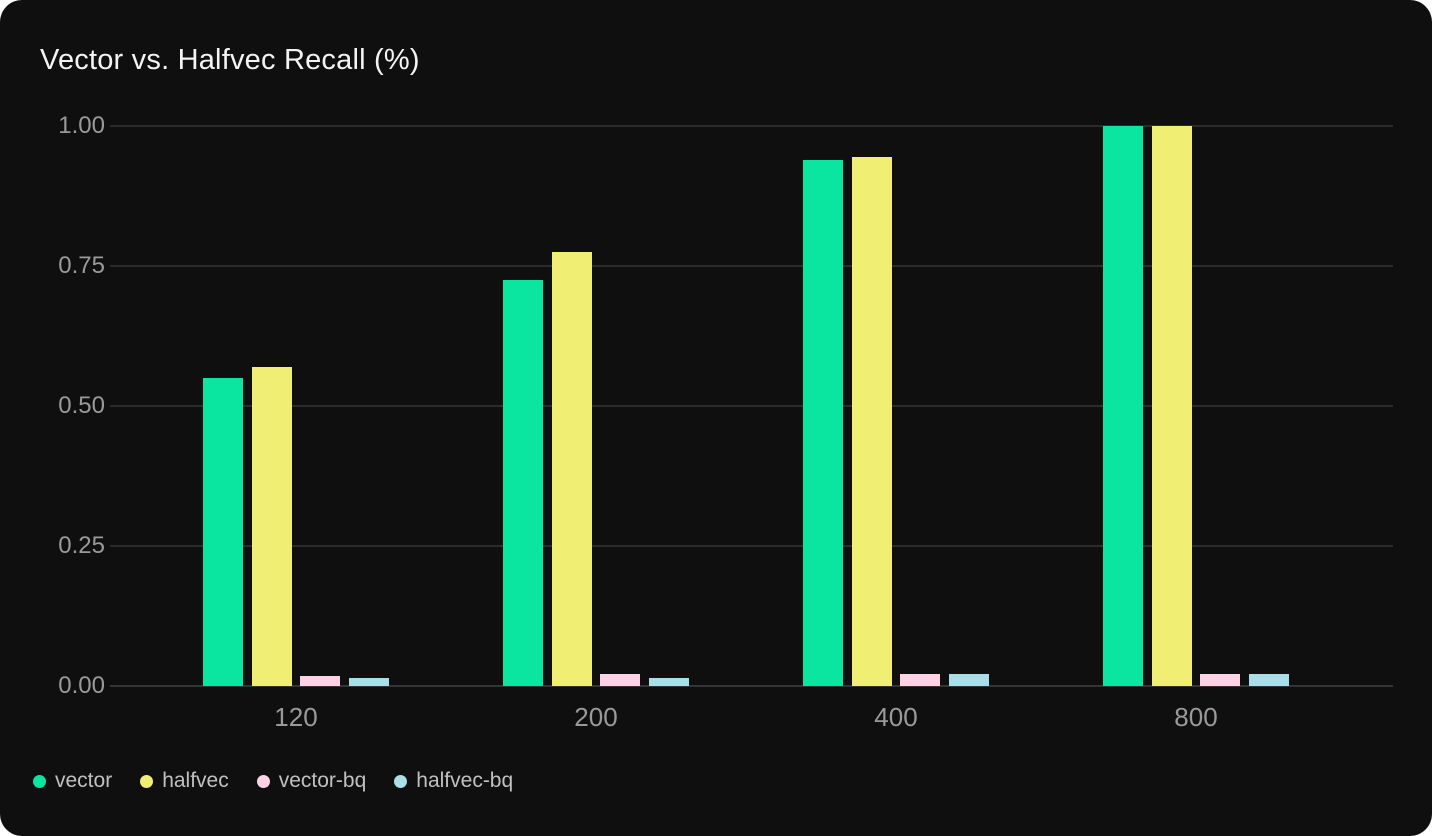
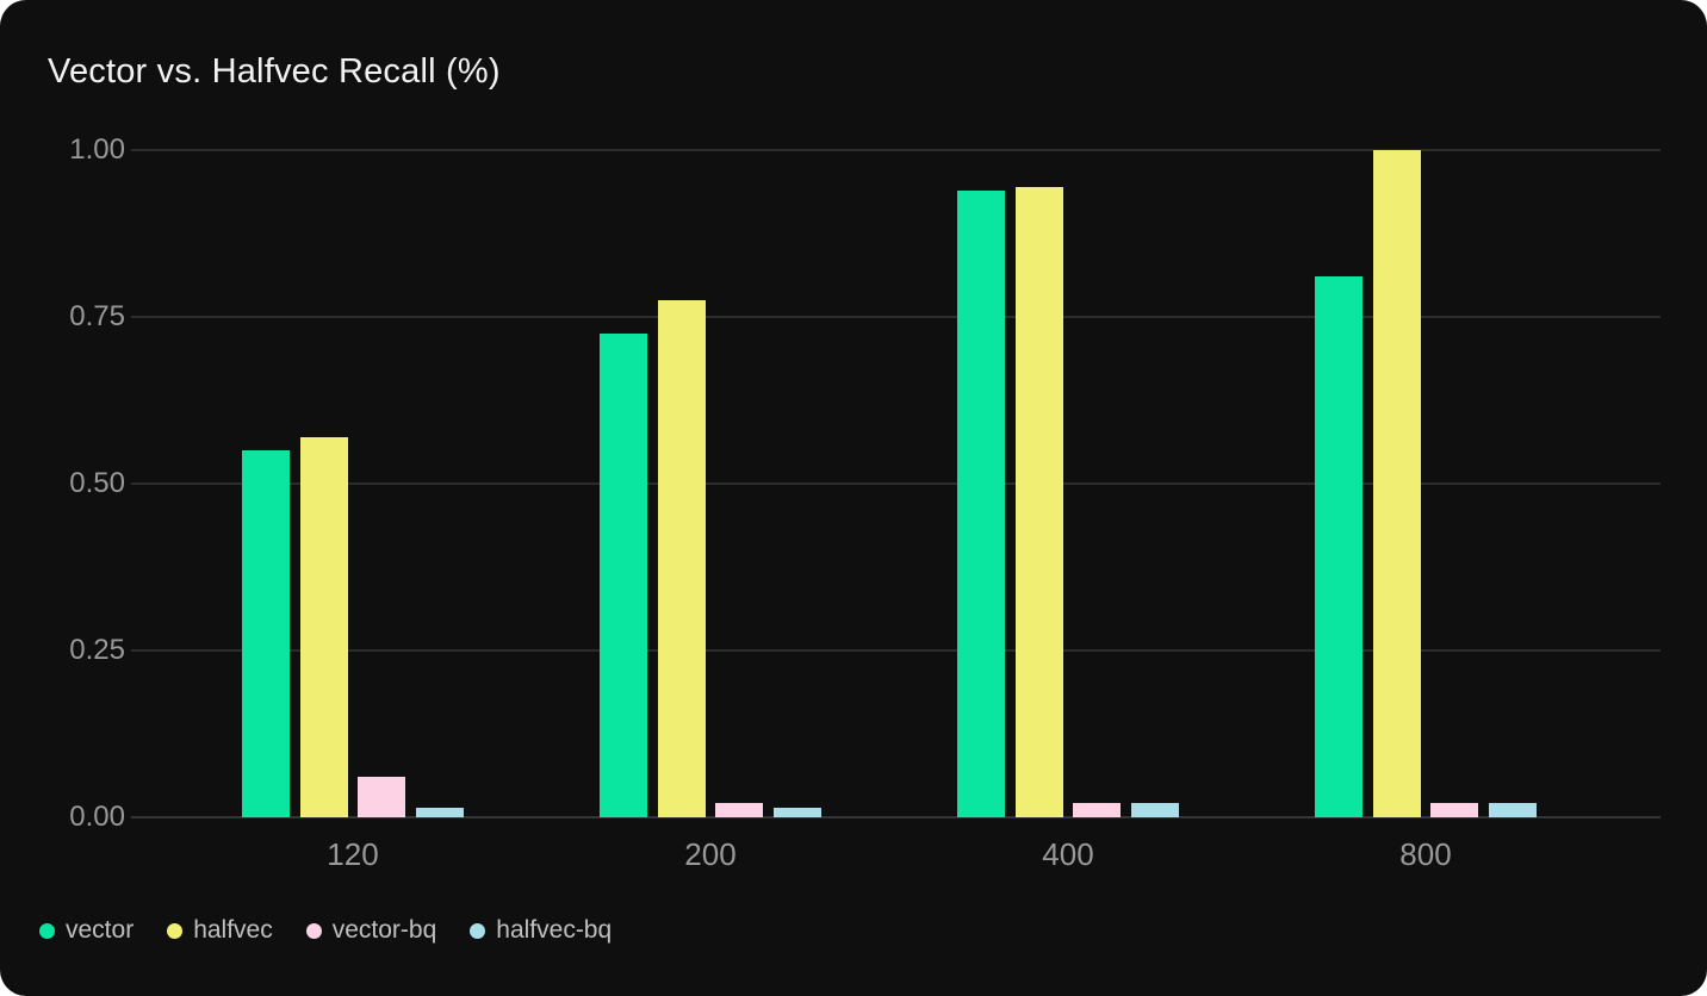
vector-bq/120: 0.02 -> 0.06
vector/800: 1.00 -> 0.81
